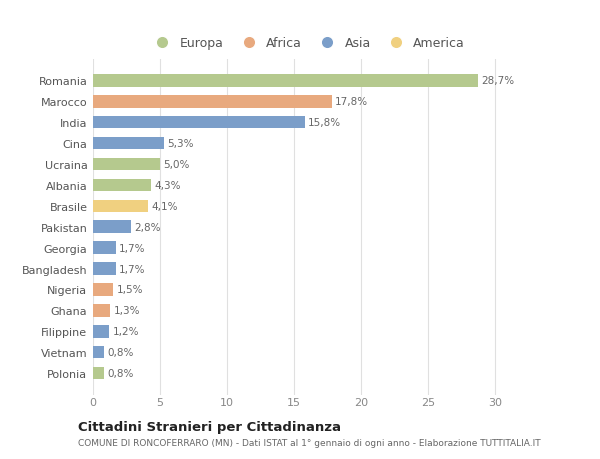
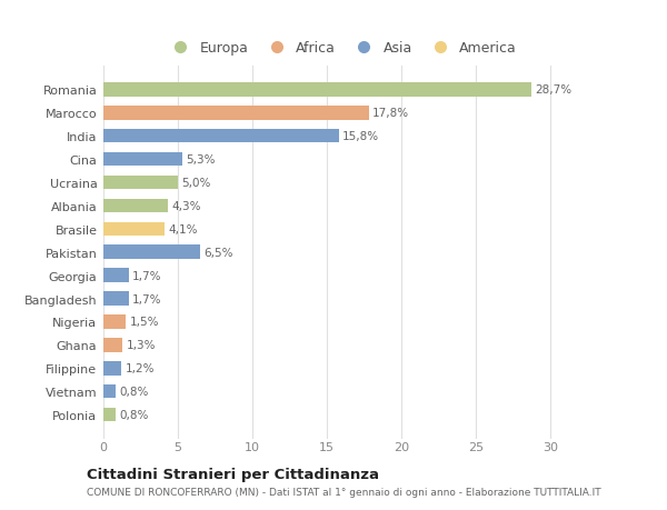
Pakistan: 2,8% -> 6,5%
